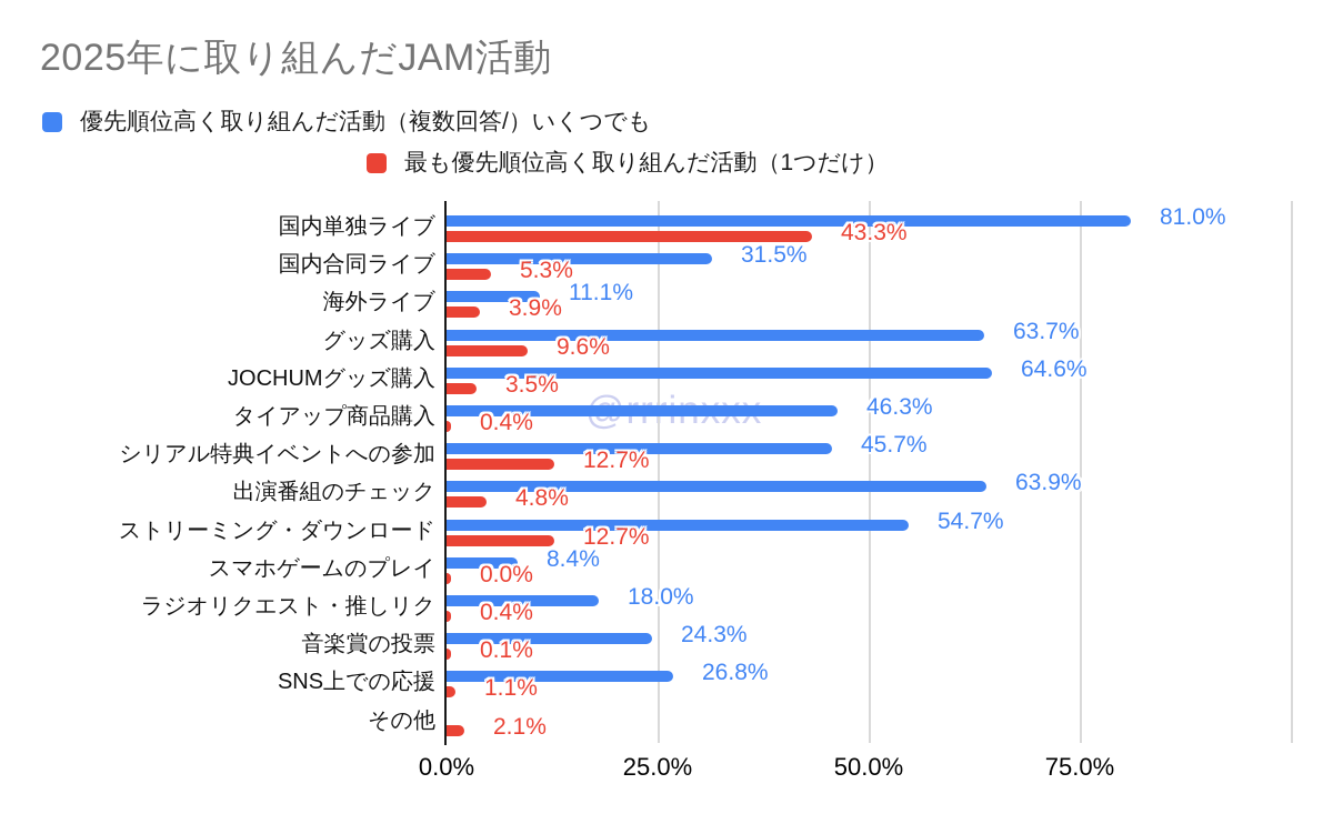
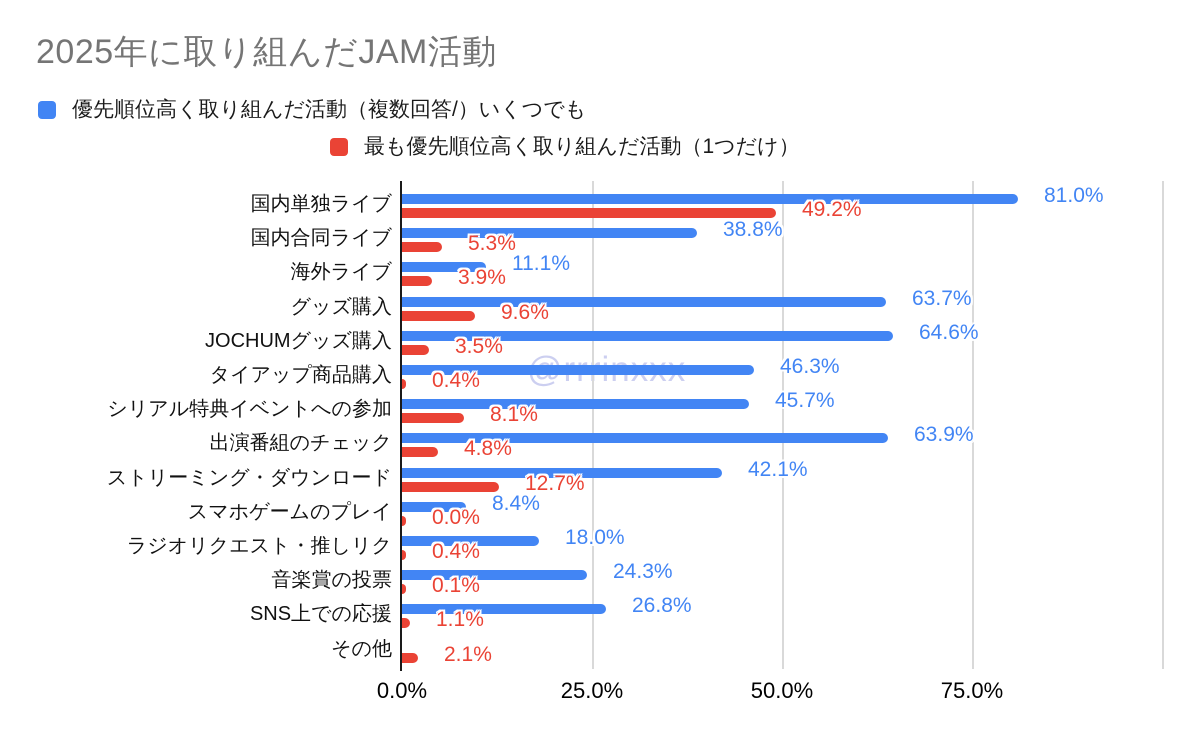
最も優先順位高く取り組んだ活動（1つだけ）/国内単独ライブ: 43.3% -> 49.2%
優先順位高く取り組んだ活動（複数回答/）いくつでも/国内合同ライブ: 31.5% -> 38.8%
最も優先順位高く取り組んだ活動（1つだけ）/シリアル特典イベントへの参加: 12.7% -> 8.1%
優先順位高く取り組んだ活動（複数回答/）いくつでも/ストリーミング・ダウンロード: 54.7% -> 42.1%
